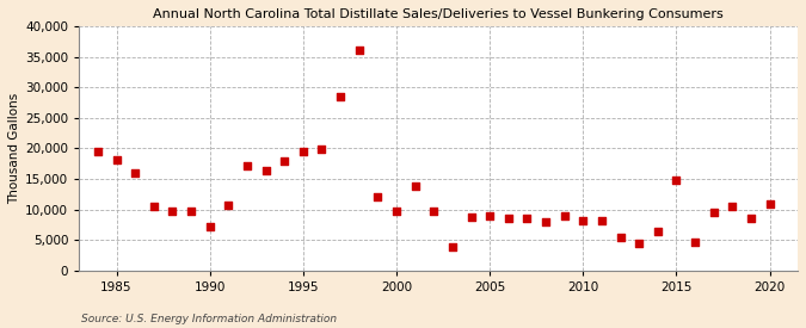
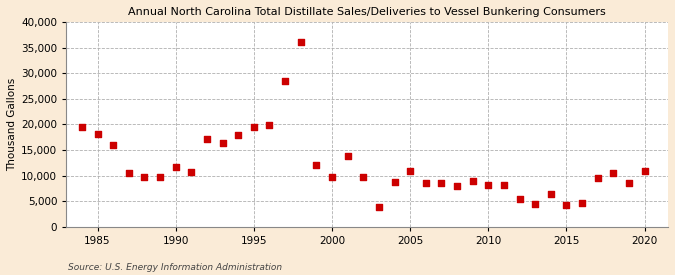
1990: 7,200 -> 11,800
2005: 9,000 -> 11,000
2015: 14,800 -> 4,300
